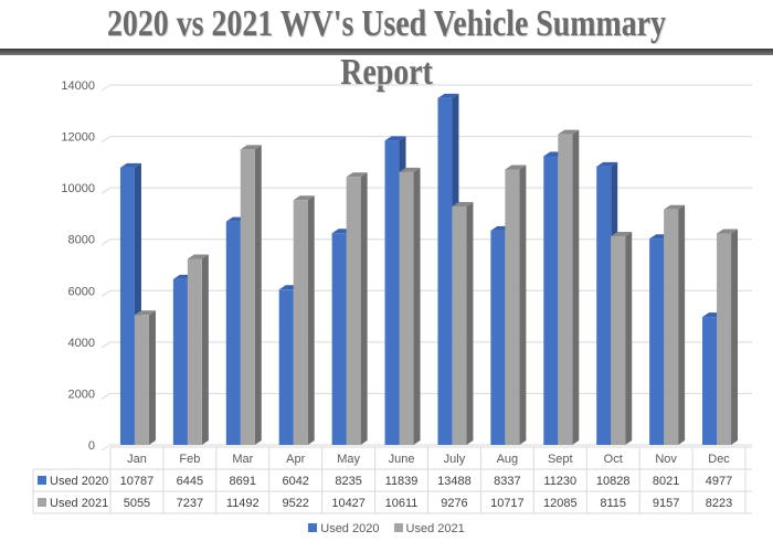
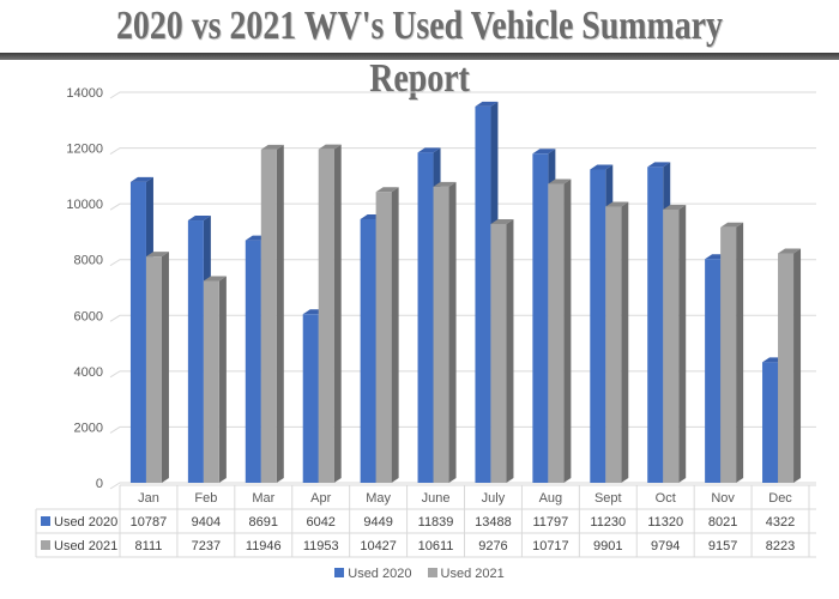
Used 2021/Jan: 5055 -> 8111
Used 2020/Feb: 6445 -> 9404
Used 2021/Mar: 11492 -> 11946
Used 2021/Apr: 9522 -> 11953
Used 2020/May: 8235 -> 9449
Used 2020/Aug: 8337 -> 11797
Used 2021/Sept: 12085 -> 9901
Used 2020/Oct: 10828 -> 11320
Used 2021/Oct: 8115 -> 9794
Used 2020/Dec: 4977 -> 4322
